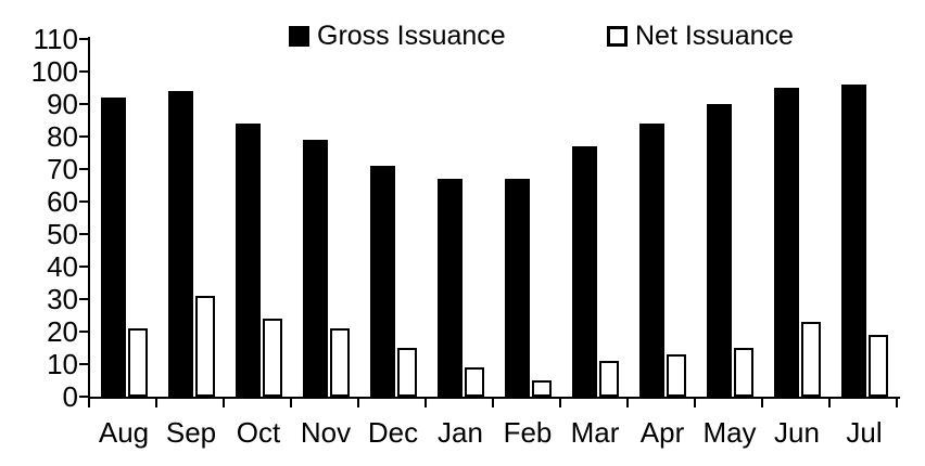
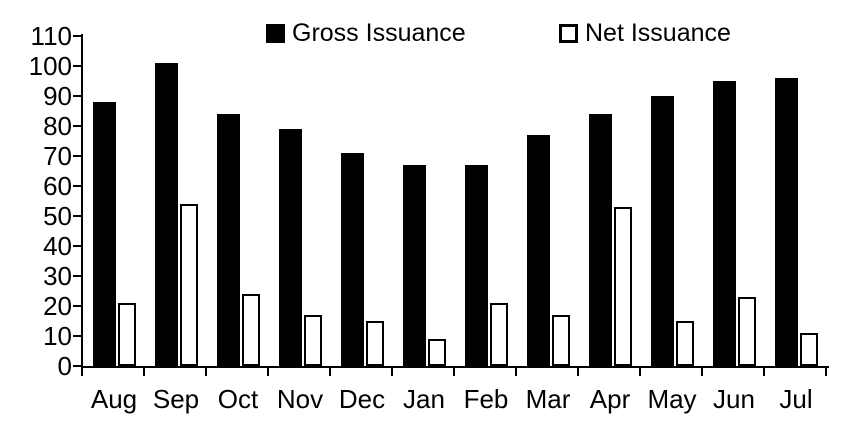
Gross Issuance/Aug: 92 -> 88
Gross Issuance/Sep: 94 -> 101
Net Issuance/Sep: 31 -> 54
Net Issuance/Nov: 21 -> 17
Net Issuance/Feb: 5 -> 21
Net Issuance/Mar: 11 -> 17
Net Issuance/Apr: 13 -> 53
Net Issuance/Jul: 19 -> 11
